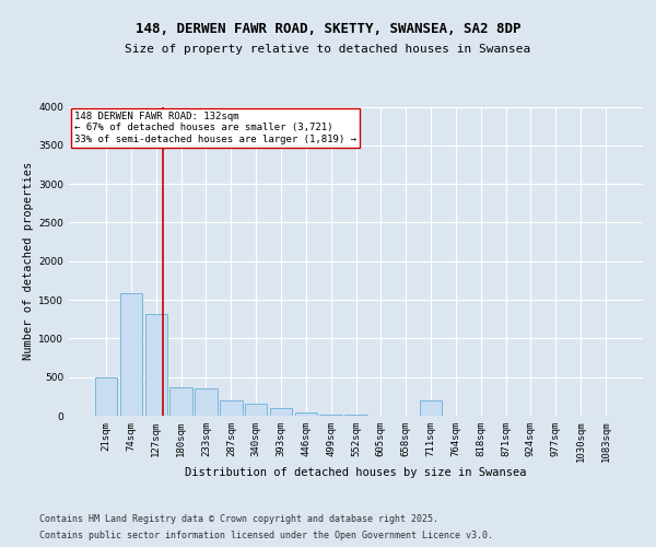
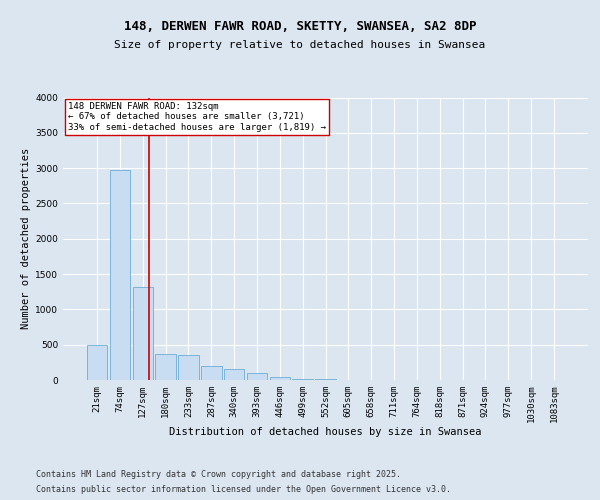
74sqm: 1580 -> 2980
711sqm: 200 -> 0
